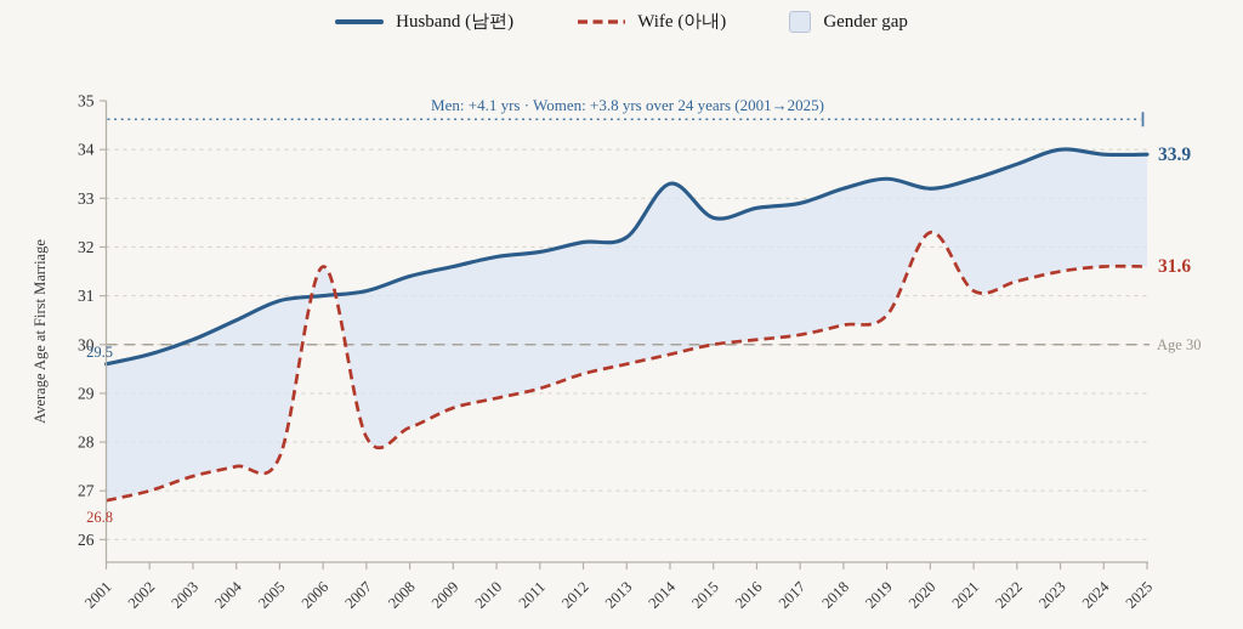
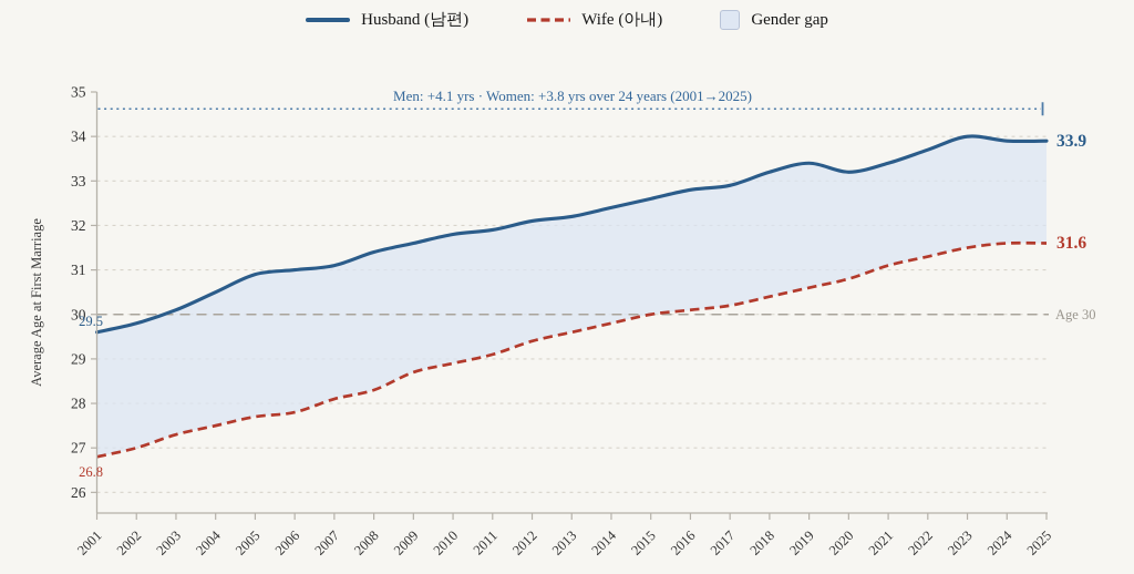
Wife (아내)/2006: 31.6 -> 27.8
Husband (남편)/2014: 33.3 -> 32.4
Wife (아내)/2020: 32.3 -> 30.8
